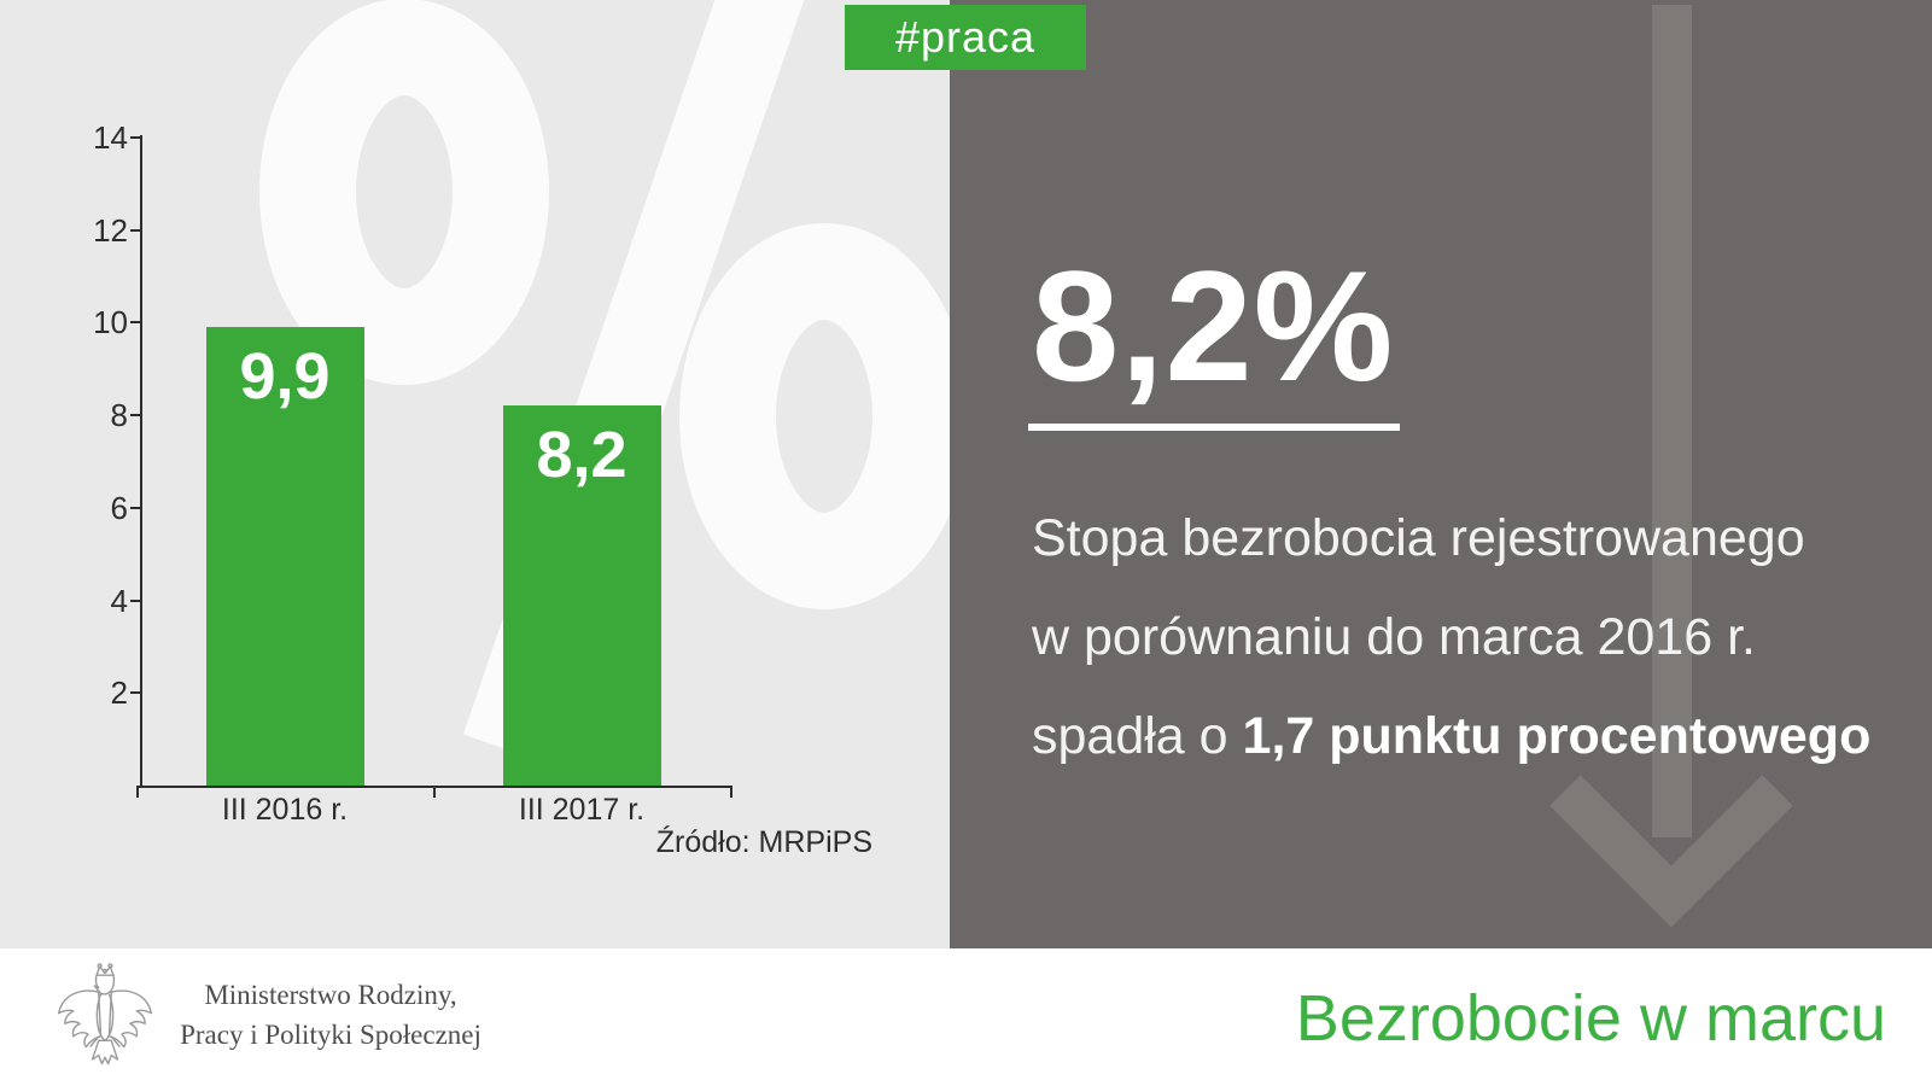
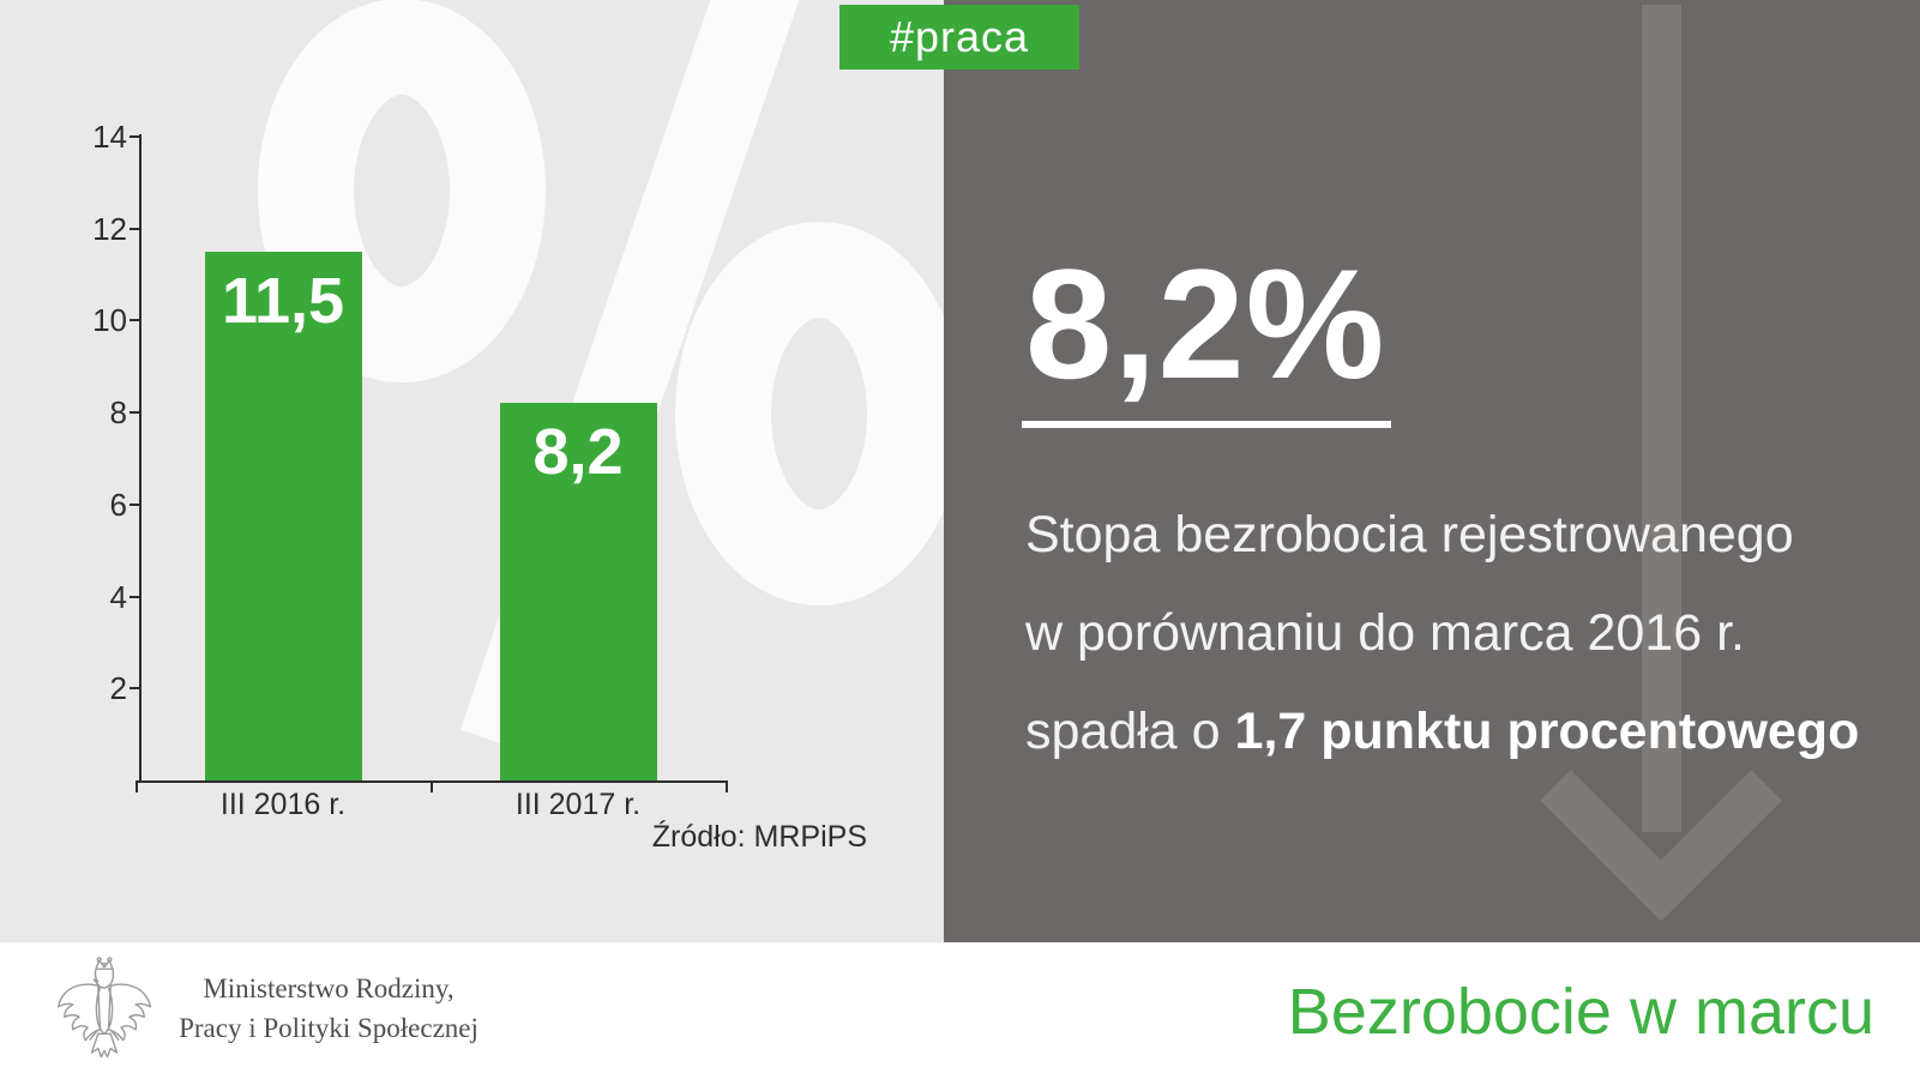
III 2016 r.: 9,9 -> 11,5
